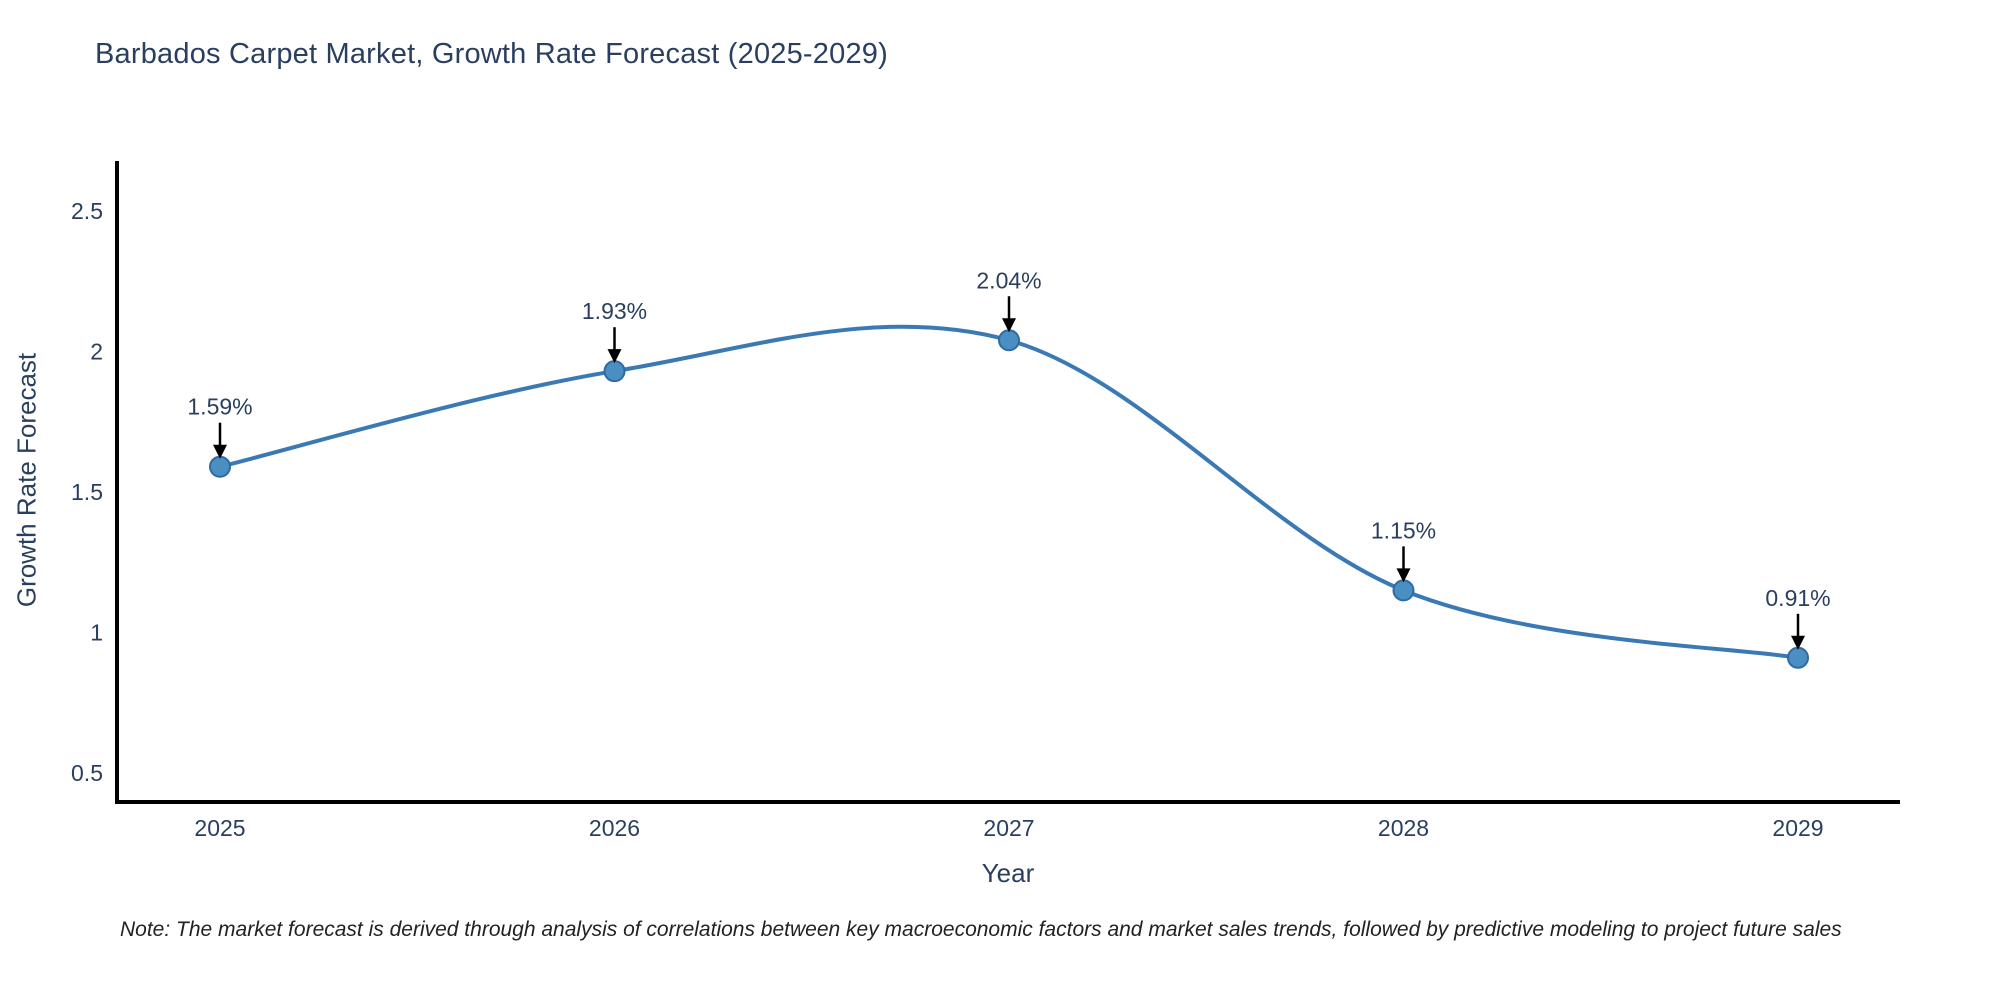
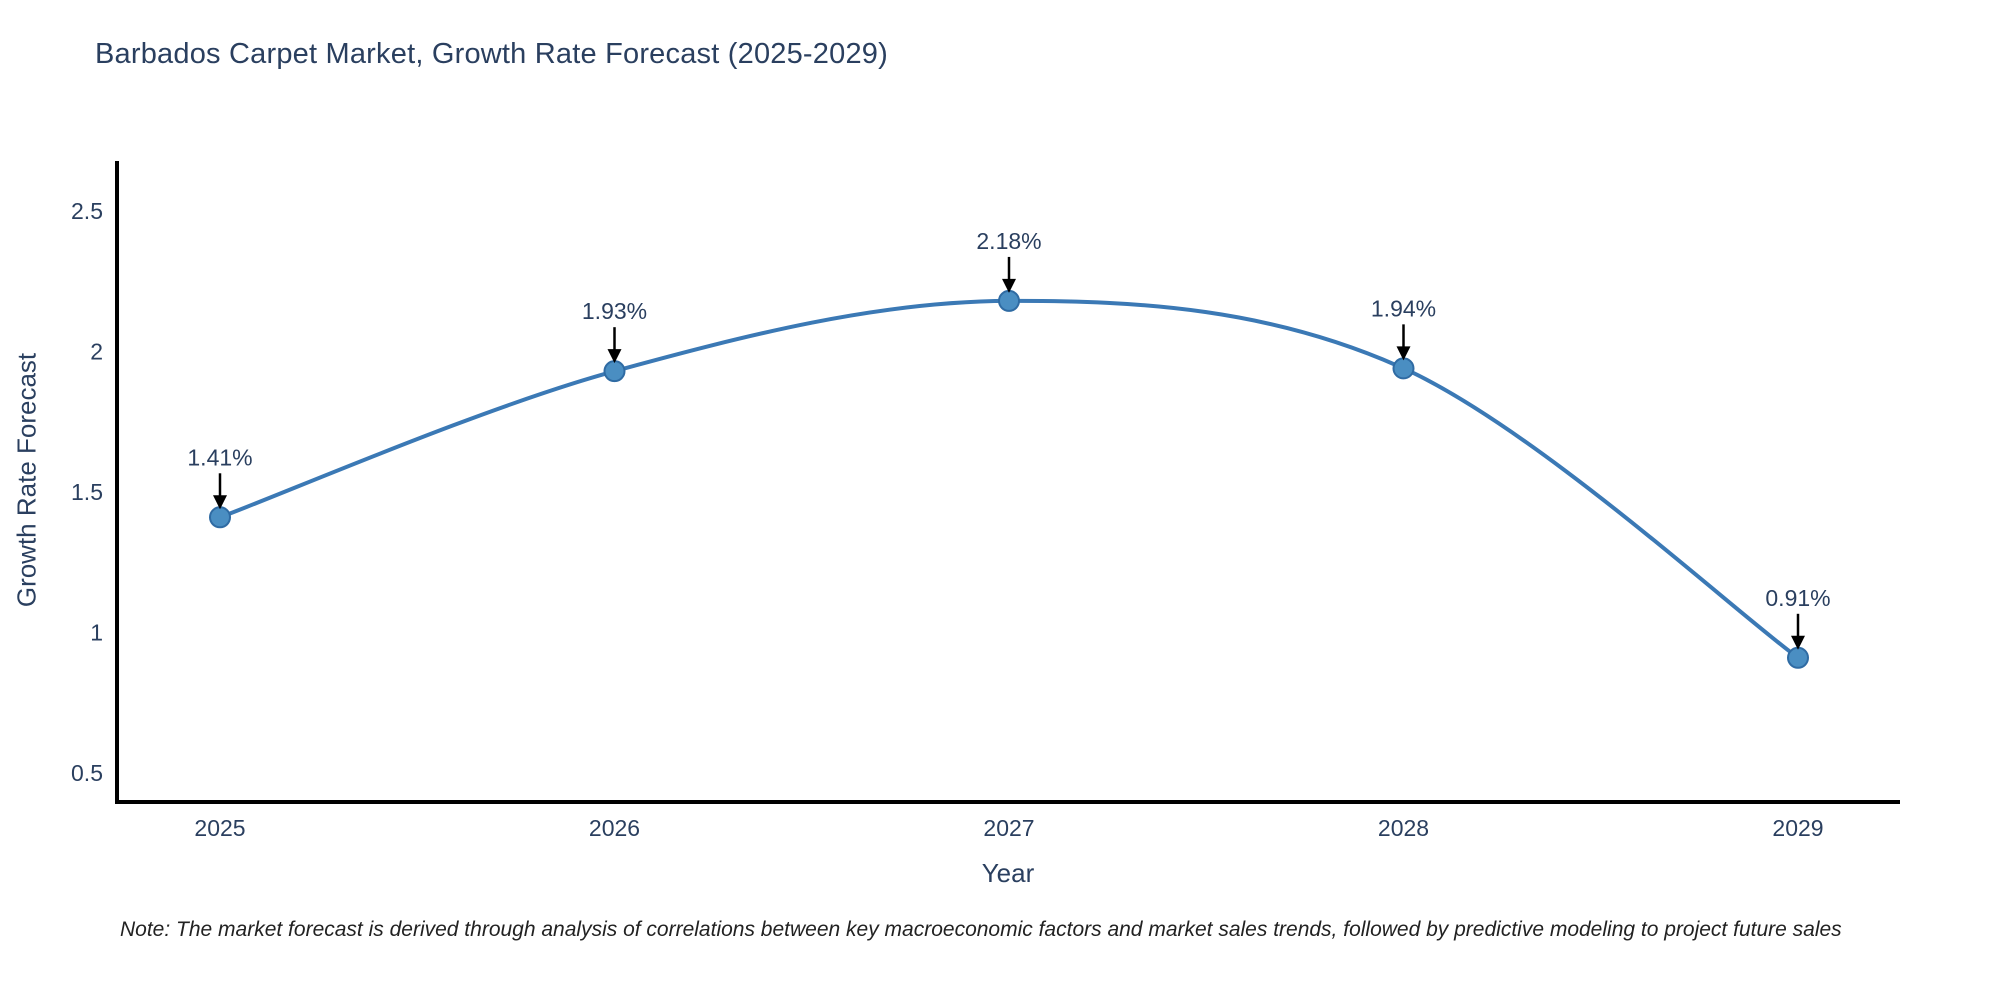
2025: 1.59% -> 1.41%
2027: 2.04% -> 2.18%
2028: 1.15% -> 1.94%
